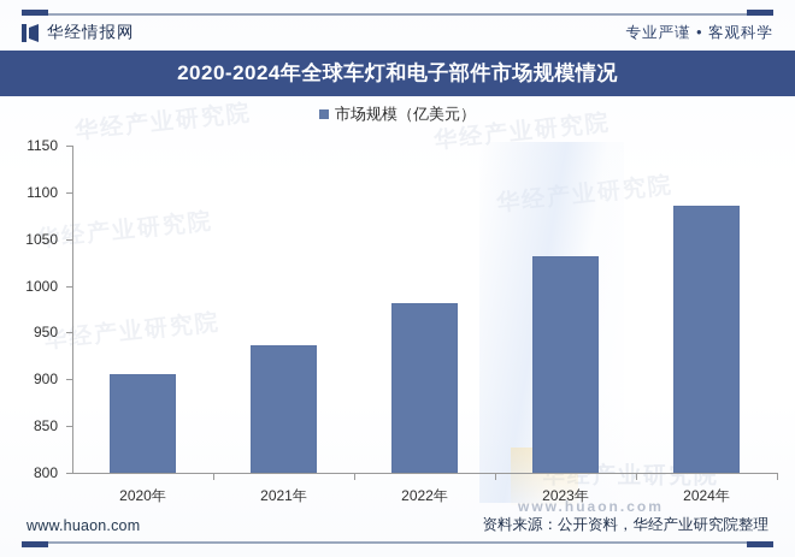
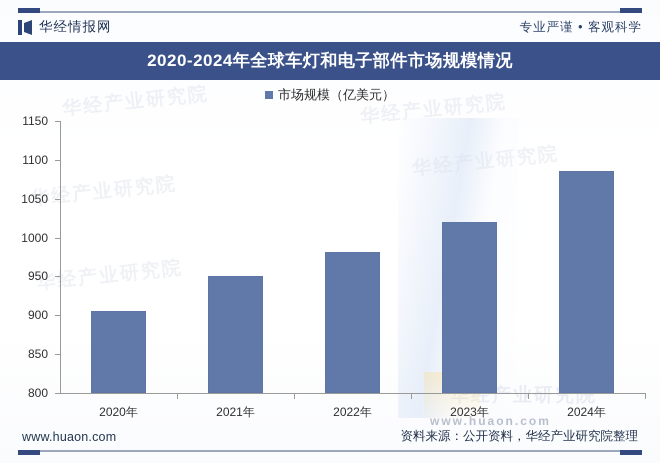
2021年: 940 -> 950
2023年: 1030 -> 1020
